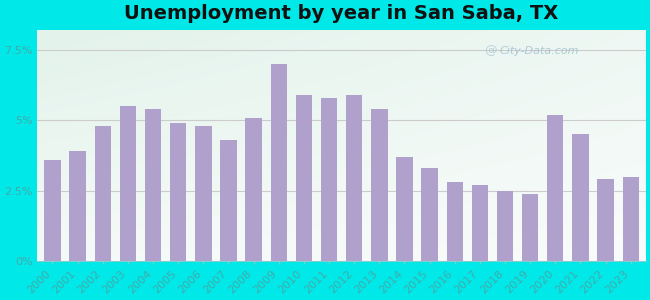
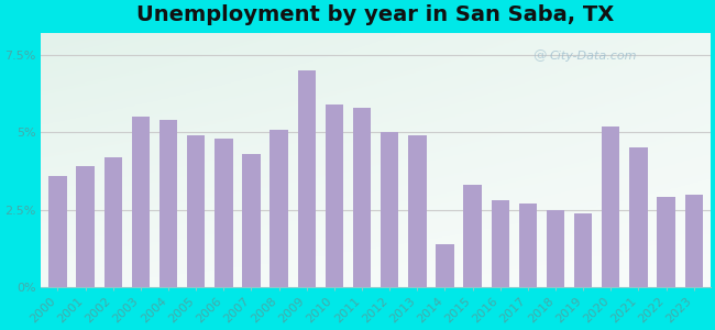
2002: 4.8% -> 4.2%
2012: 5.9% -> 5.0%
2013: 5.4% -> 4.9%
2014: 3.7% -> 1.4%
